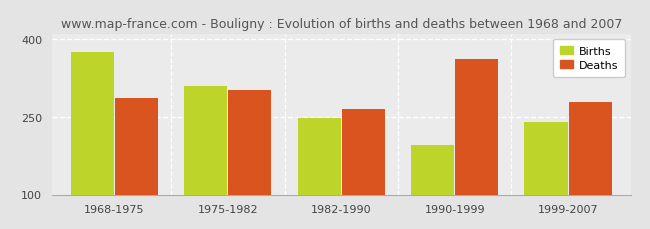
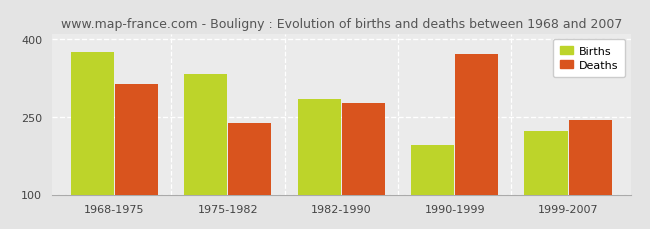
Deaths/1968-1975: 285 -> 312
Births/1975-1982: 308 -> 332
Deaths/1975-1982: 302 -> 238
Births/1982-1990: 248 -> 284
Deaths/1982-1990: 265 -> 276
Deaths/1990-1999: 360 -> 370
Births/1999-2007: 240 -> 222
Deaths/1999-2007: 278 -> 244
